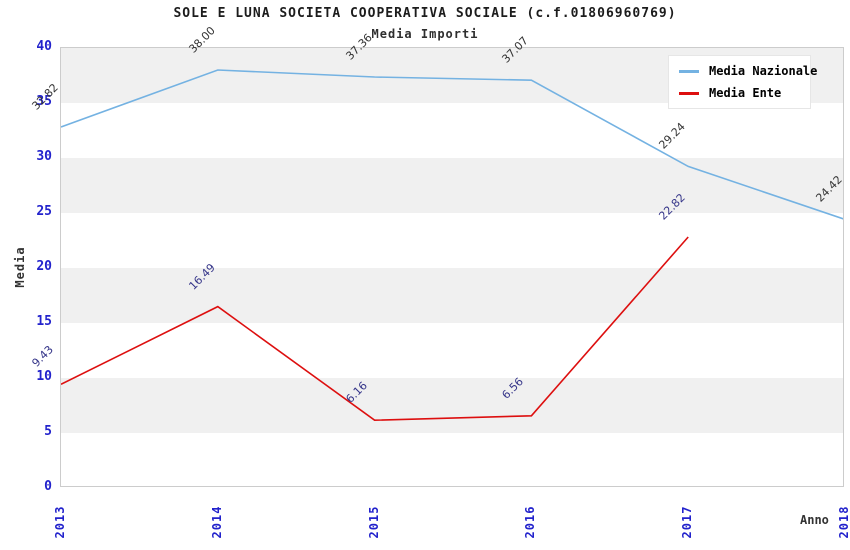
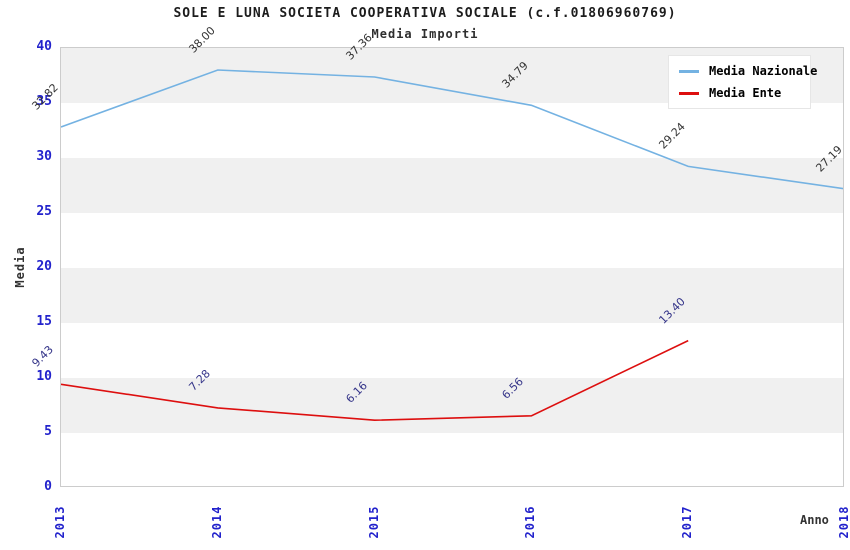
Media Ente/2014: 16.49 -> 7.28
Media Nazionale/2016: 37.07 -> 34.79
Media Ente/2017: 22.82 -> 13.40
Media Nazionale/2018: 24.42 -> 27.19
